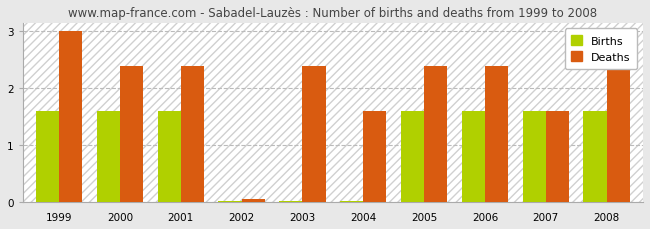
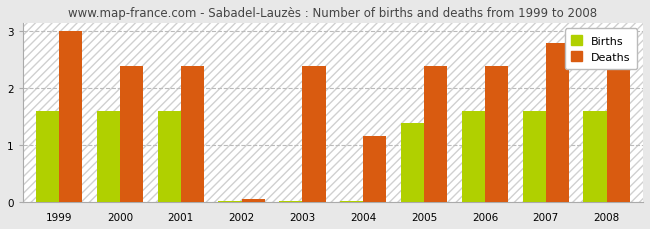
Deaths/2004: 1.60 -> 1.16
Births/2005: 1.60 -> 1.40
Deaths/2007: 1.60 -> 2.80
